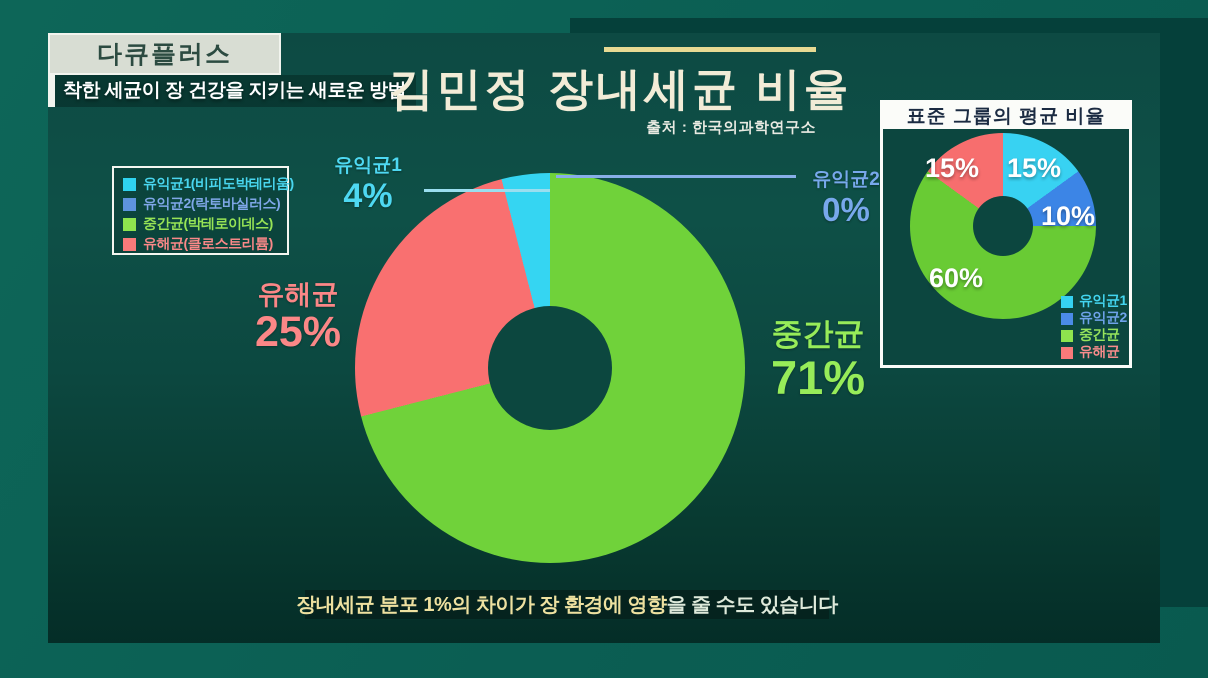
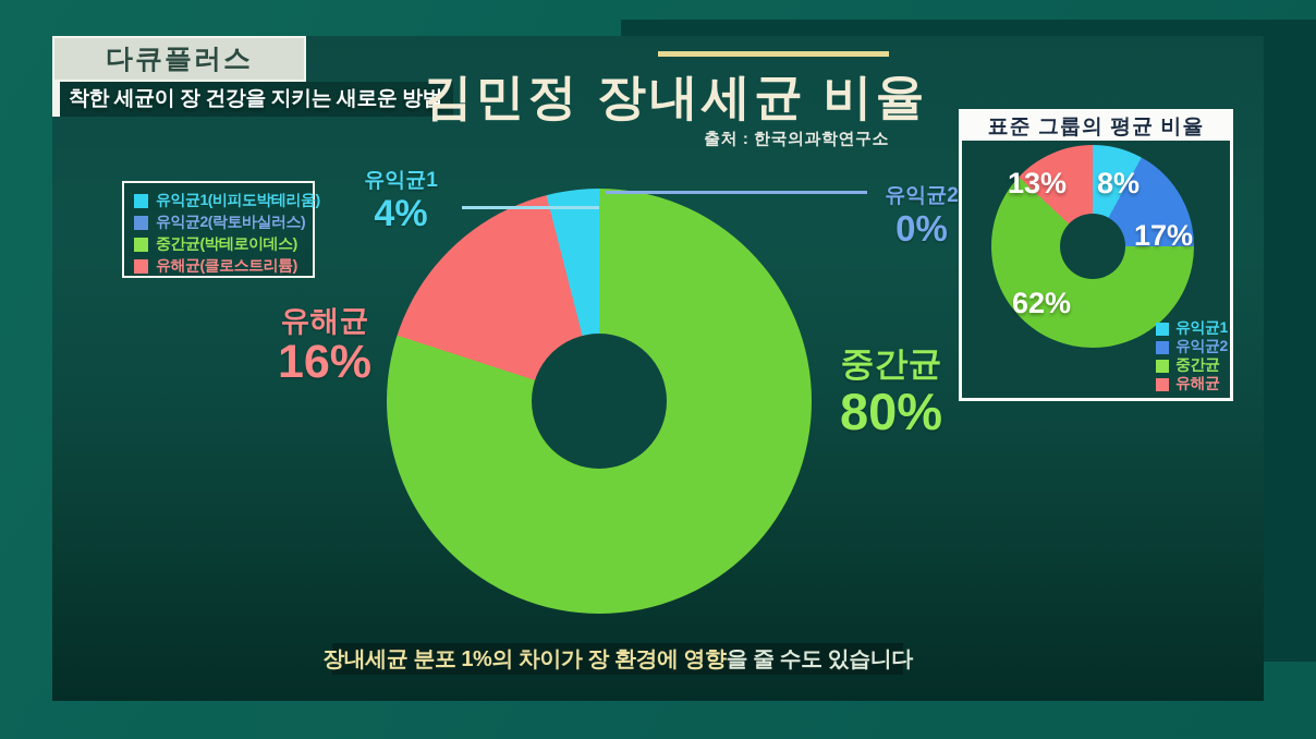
김민정 장내세균 비율/중간균: 71% -> 80%
김민정 장내세균 비율/유해균: 25% -> 16%
표준 그룹의 평균 비율/유익균1: 15% -> 8%
표준 그룹의 평균 비율/유익균2: 10% -> 17%
표준 그룹의 평균 비율/중간균: 60% -> 62%
표준 그룹의 평균 비율/유해균: 15% -> 13%
